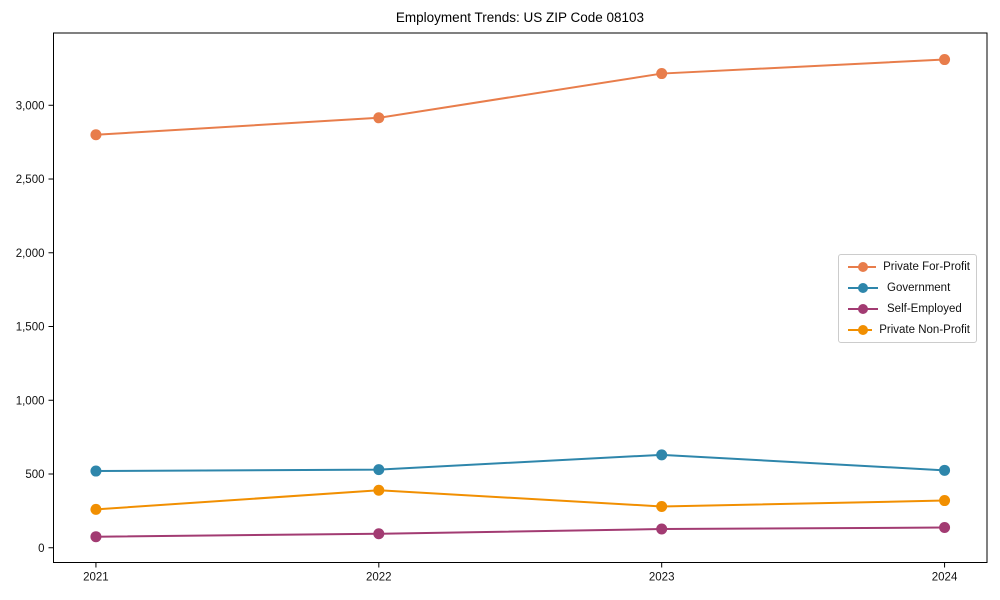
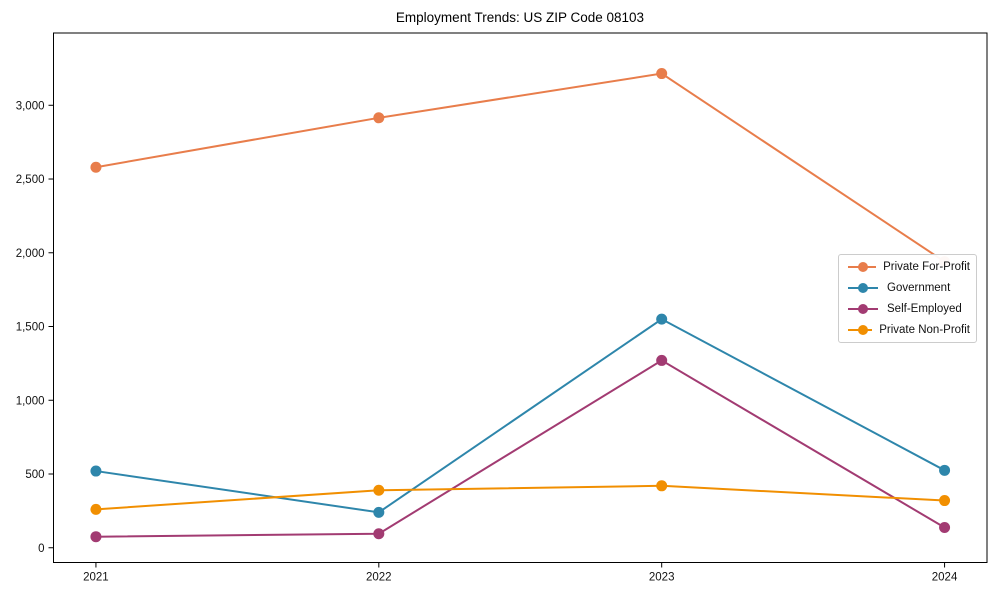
Private For-Profit/2021: 2800 -> 2580
Government/2022: 530 -> 240
Government/2023: 630 -> 1550
Self-Employed/2023: 130 -> 1270
Private Non-Profit/2023: 280 -> 420
Private For-Profit/2024: 3310 -> 1940
